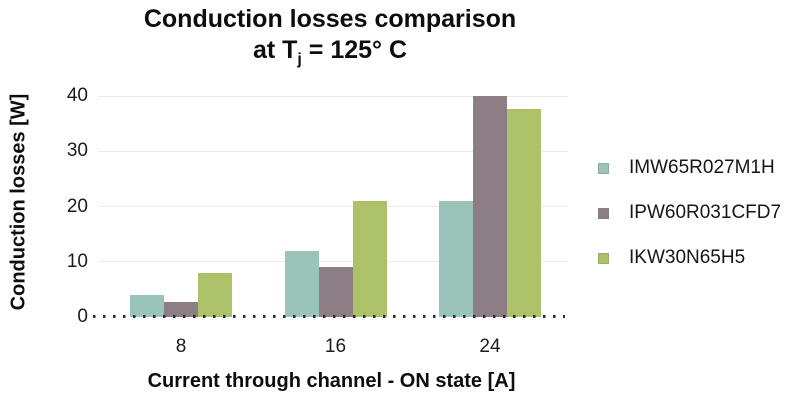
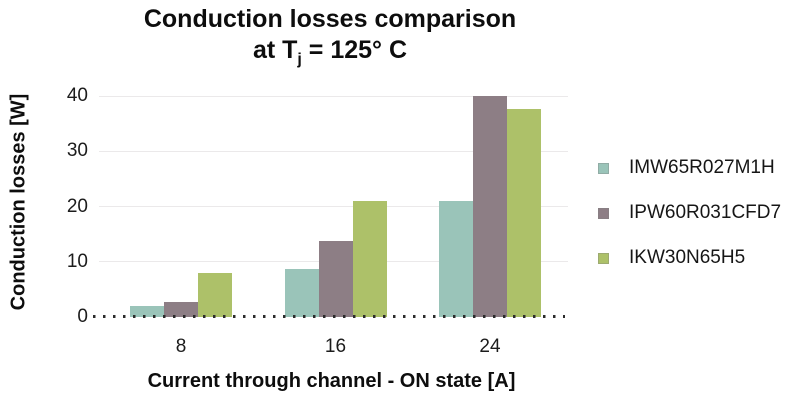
IMW65R027M1H/8: 4 -> 2
IMW65R027M1H/16: 12 -> 9
IPW60R031CFD7/16: 9 -> 14
